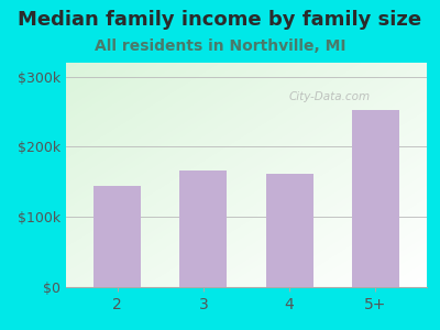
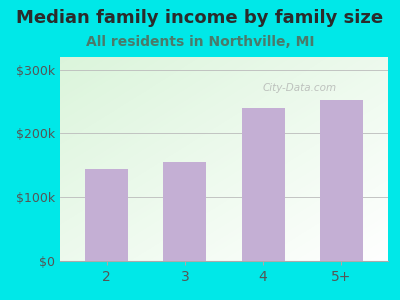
3: $166k -> $155k
4: $162k -> $240k
